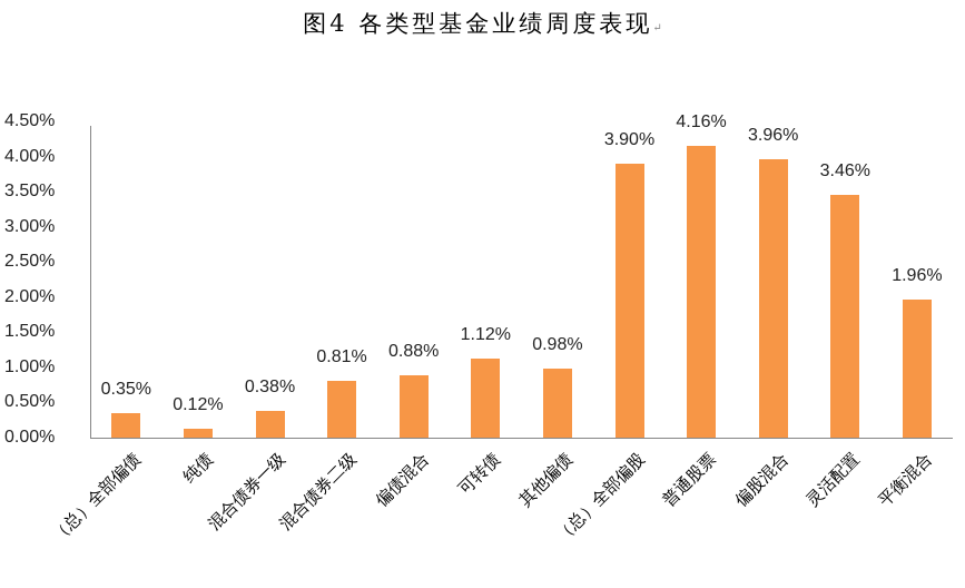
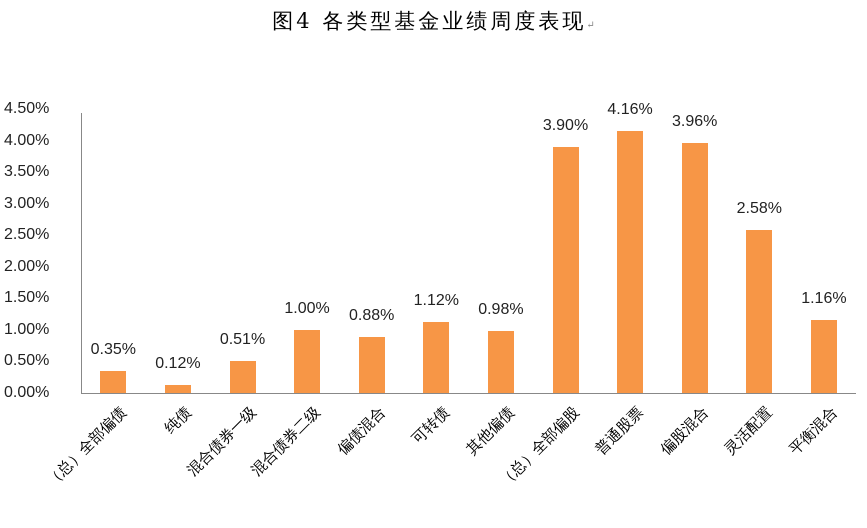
混合债券一级: 0.38% -> 0.51%
混合债券二级: 0.81% -> 1.00%
灵活配置: 3.46% -> 2.58%
平衡混合: 1.96% -> 1.16%
